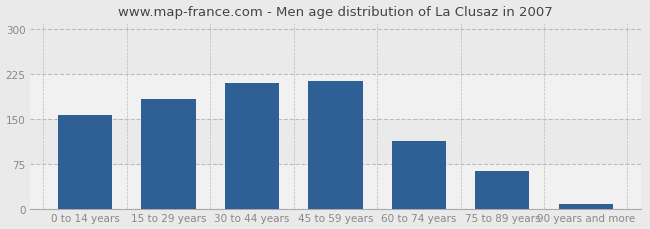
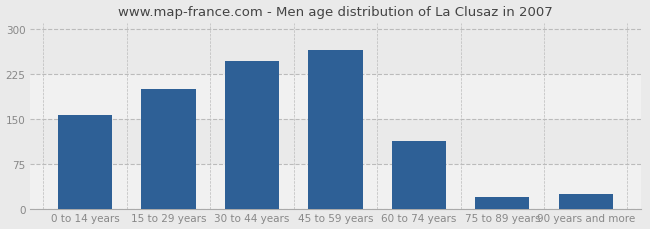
15 to 29 years: 183 -> 200
30 to 44 years: 210 -> 246
45 to 59 years: 213 -> 264
75 to 89 years: 63 -> 20
90 years and more: 8 -> 24
